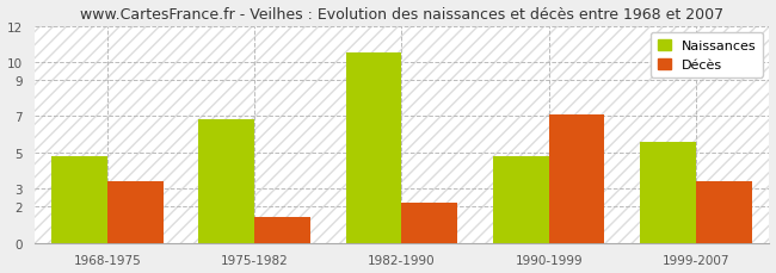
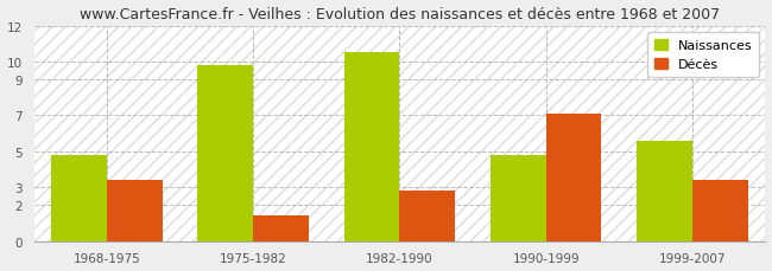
Naissances/1975-1982: 6.8 -> 9.8
Décès/1982-1990: 2.2 -> 2.8
